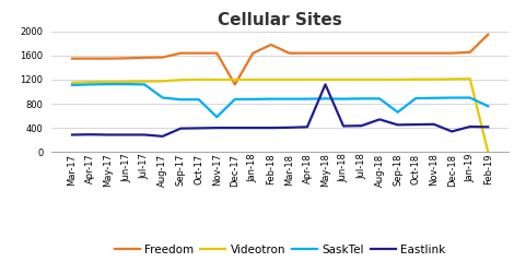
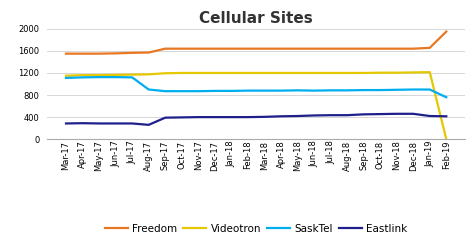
SaskTel/Nov-17: 580 -> 870
Freedom/Dec-17: 1120 -> 1640
Freedom/Feb-18: 1780 -> 1640
Eastlink/May-18: 1120 -> 420
Eastlink/Aug-18: 540 -> 440
SaskTel/Sep-18: 660 -> 890
Eastlink/Dec-18: 340 -> 460
